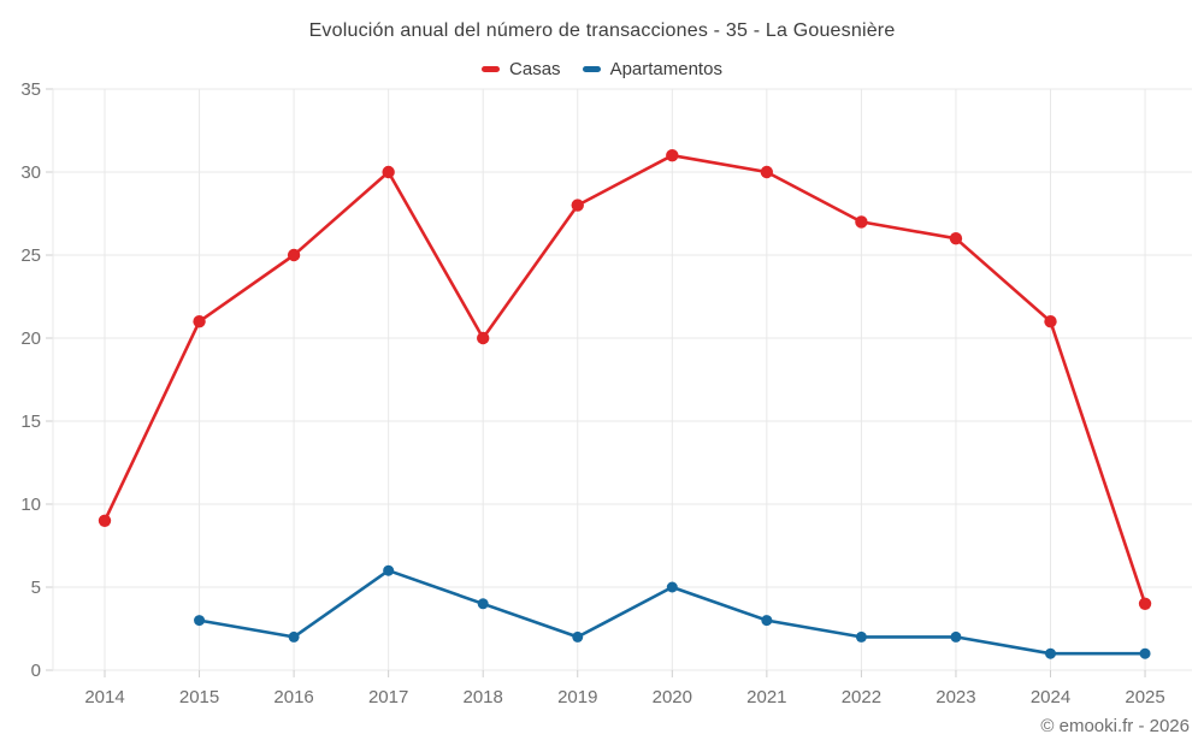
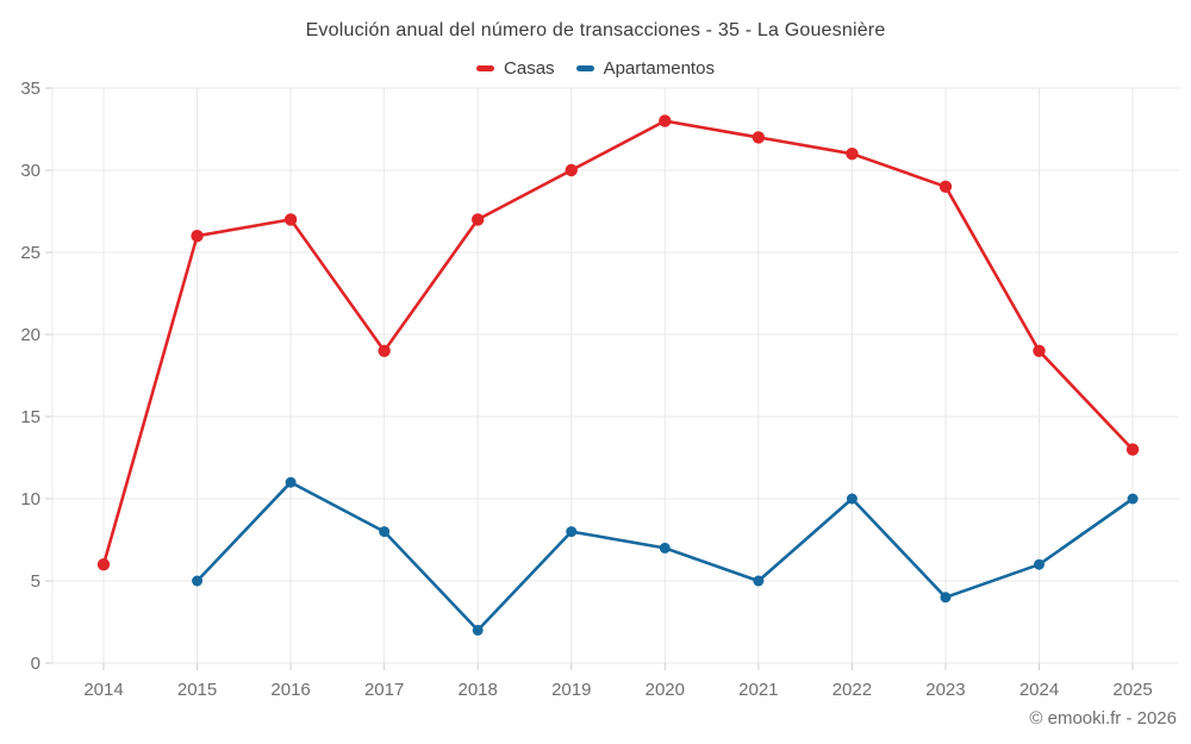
Casas/2014: 9 -> 6
Casas/2015: 21 -> 26
Apartamentos/2015: 3 -> 5
Casas/2016: 25 -> 27
Apartamentos/2016: 2 -> 11
Casas/2017: 30 -> 19
Apartamentos/2017: 6 -> 8
Casas/2018: 20 -> 27
Apartamentos/2018: 4 -> 2
Casas/2019: 28 -> 30
Apartamentos/2019: 2 -> 8
Casas/2020: 31 -> 33
Apartamentos/2020: 5 -> 7
Casas/2021: 30 -> 32
Apartamentos/2021: 3 -> 5
Casas/2022: 27 -> 31
Apartamentos/2022: 2 -> 10
Casas/2023: 26 -> 29
Apartamentos/2023: 2 -> 4
Casas/2024: 21 -> 19
Apartamentos/2024: 1 -> 6
Casas/2025: 4 -> 13
Apartamentos/2025: 1 -> 10
